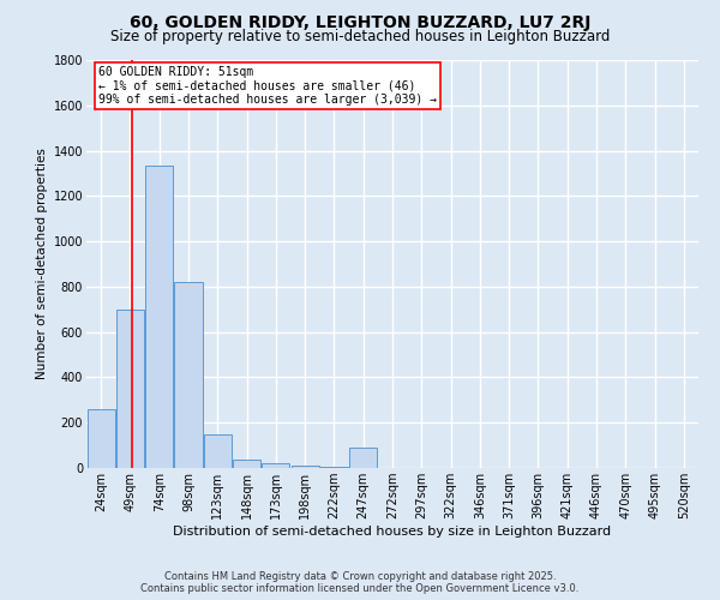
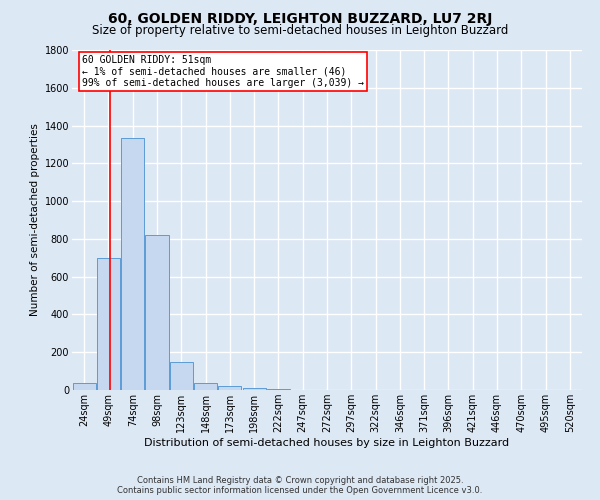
24sqm: 260 -> 40
247sqm: 90 -> 0
